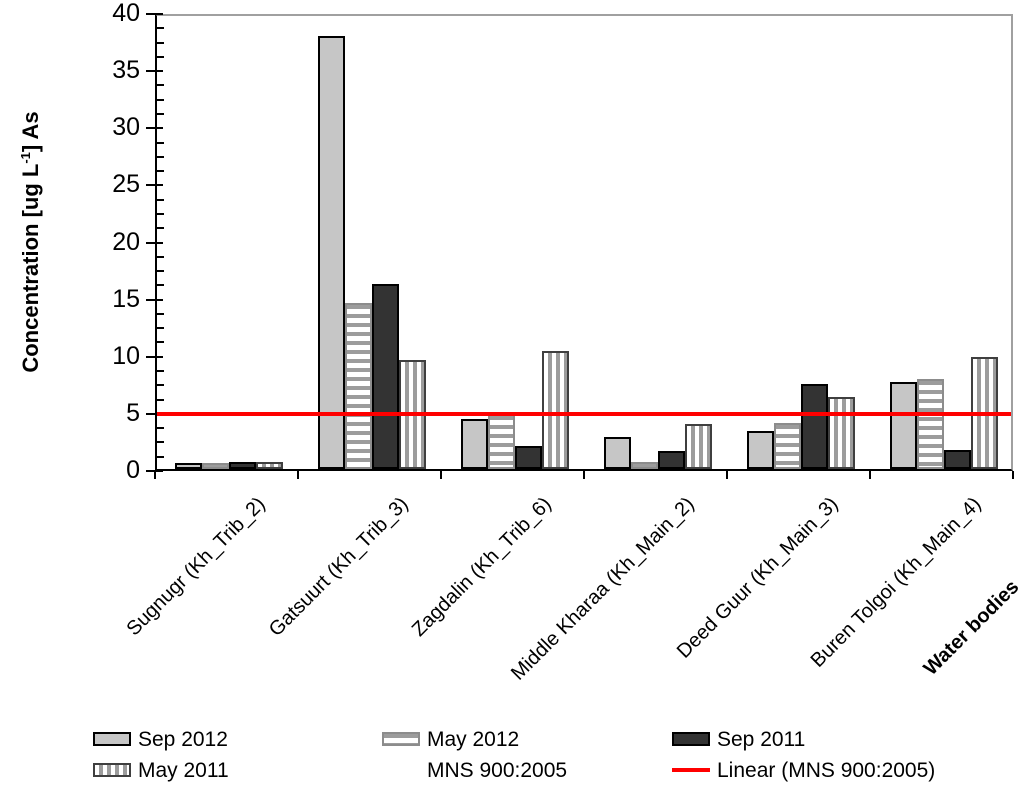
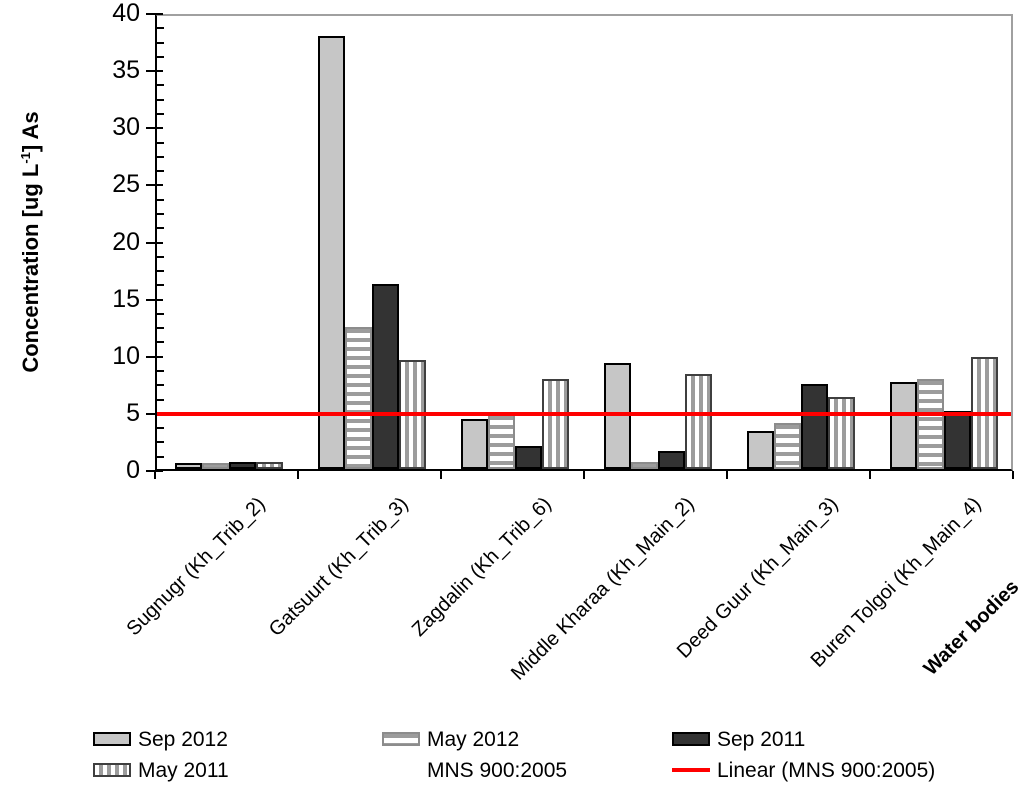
May 2012/Gatsuurt (Kh_Trib_3): 14.5 -> 12.4
May 2011/Zagdalin (Kh_Trib_6): 10.3 -> 7.9
Sep 2012/Middle Kharaa (Kh_Main_2): 2.8 -> 9.3
May 2011/Middle Kharaa (Kh_Main_2): 3.9 -> 8.3
Sep 2011/Buren Tolgoi (Kh_Main_4): 1.7 -> 5.1
